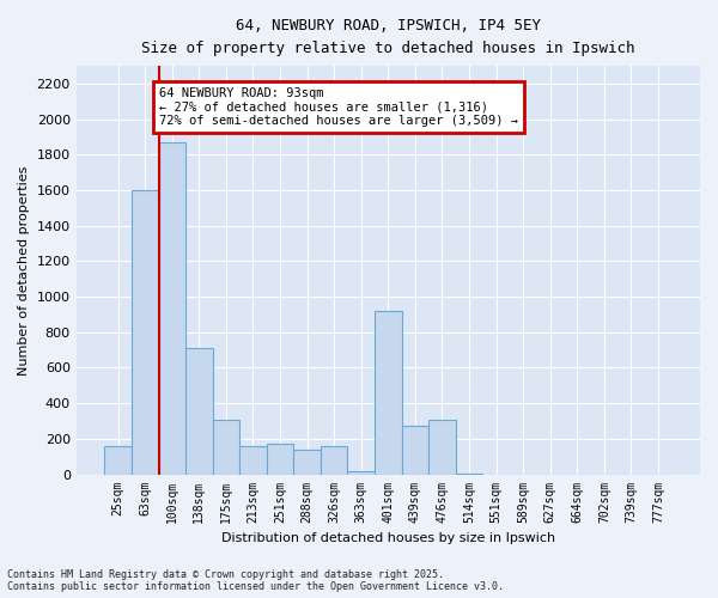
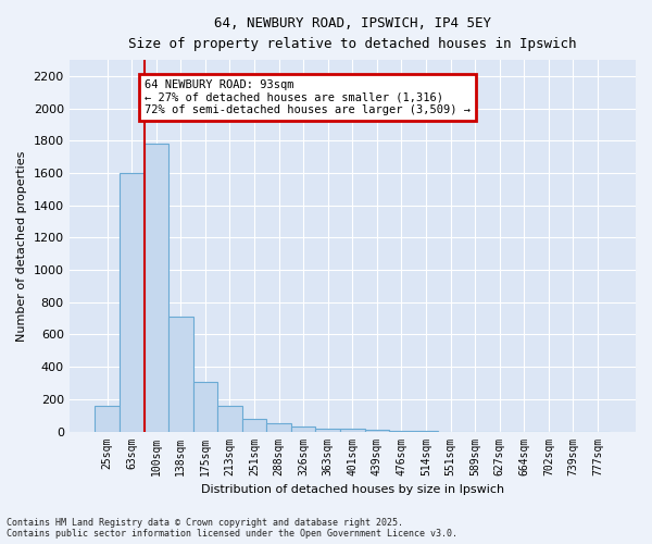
100sqm: 1870 -> 1780
251sqm: 170 -> 80
288sqm: 140 -> 50
326sqm: 160 -> 30
401sqm: 920 -> 20
439sqm: 270 -> 10
476sqm: 310 -> 0
